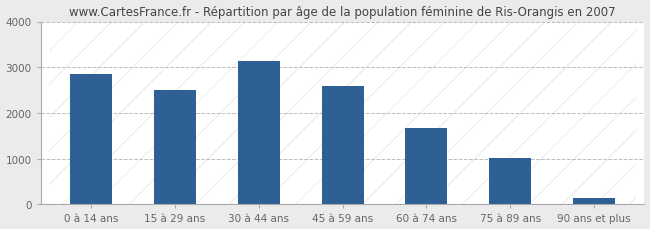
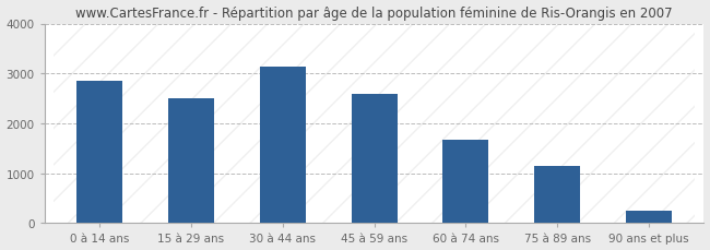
75 à 89 ans: 1020 -> 1150
90 ans et plus: 130 -> 250
